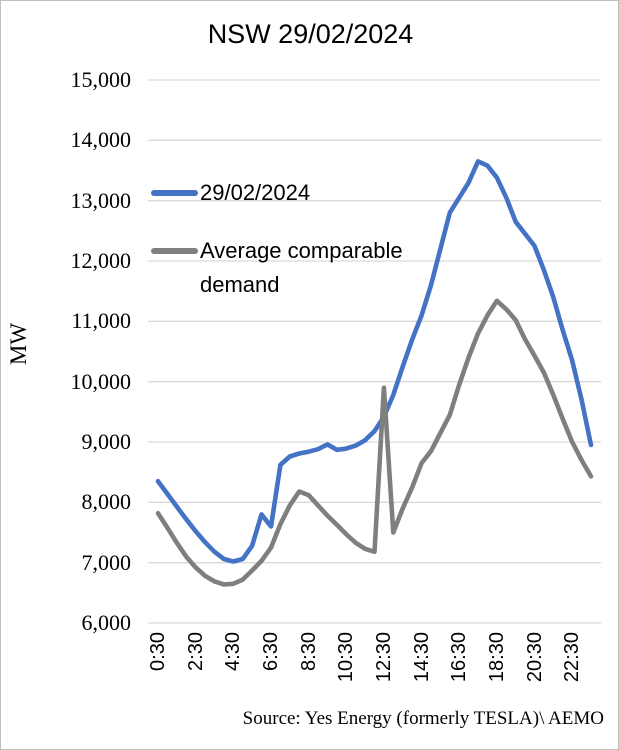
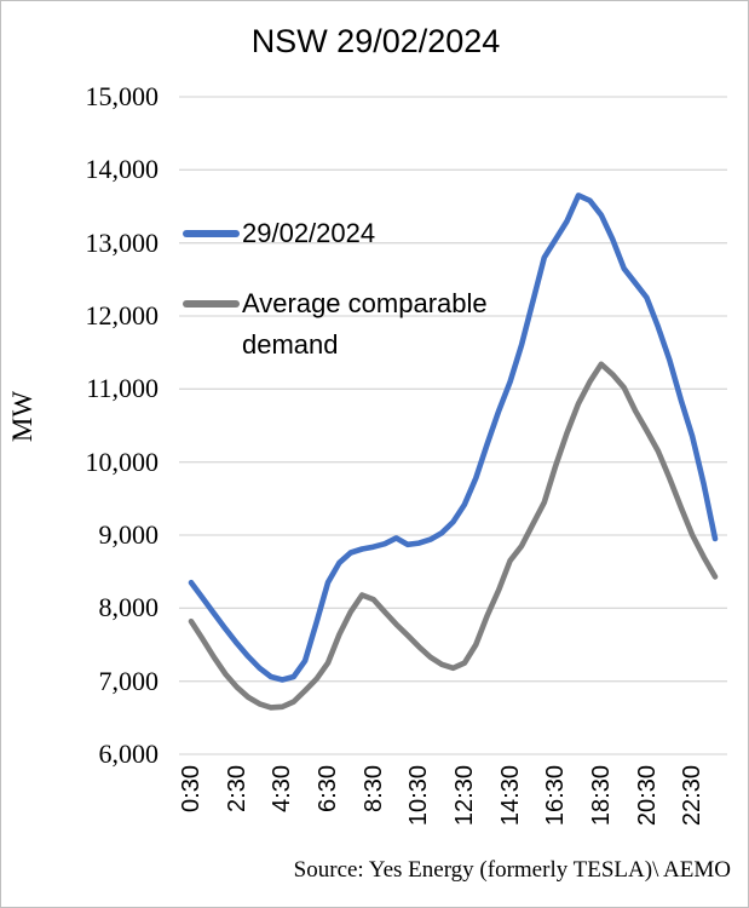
29/02/2024/6:30: 7600 -> 8400
Average comparable demand/12:30: 9900 -> 7200
